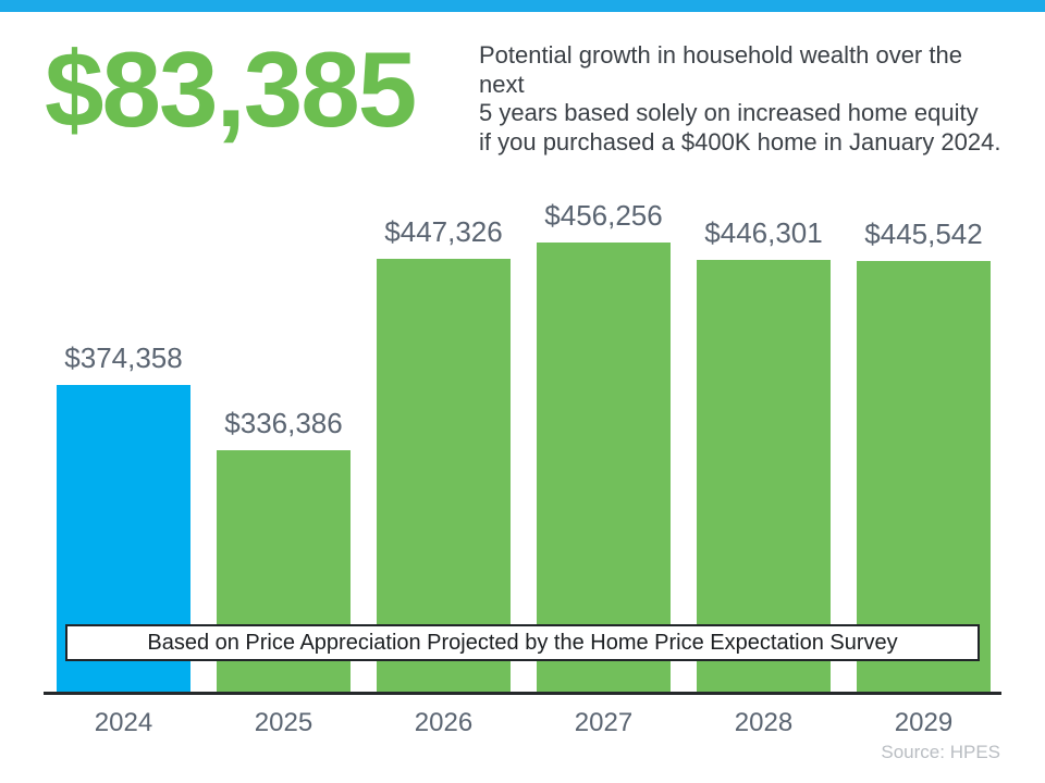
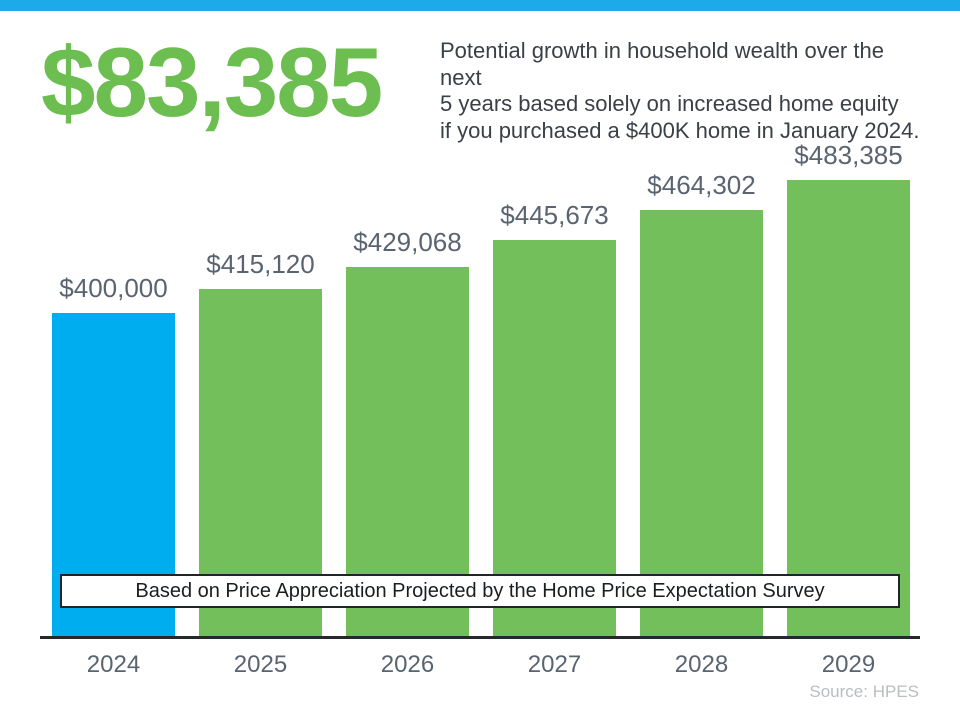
2024: $374,358 -> $400,000
2025: $336,386 -> $415,120
2026: $447,326 -> $429,068
2027: $456,256 -> $445,673
2028: $446,301 -> $464,302
2029: $445,542 -> $483,385
